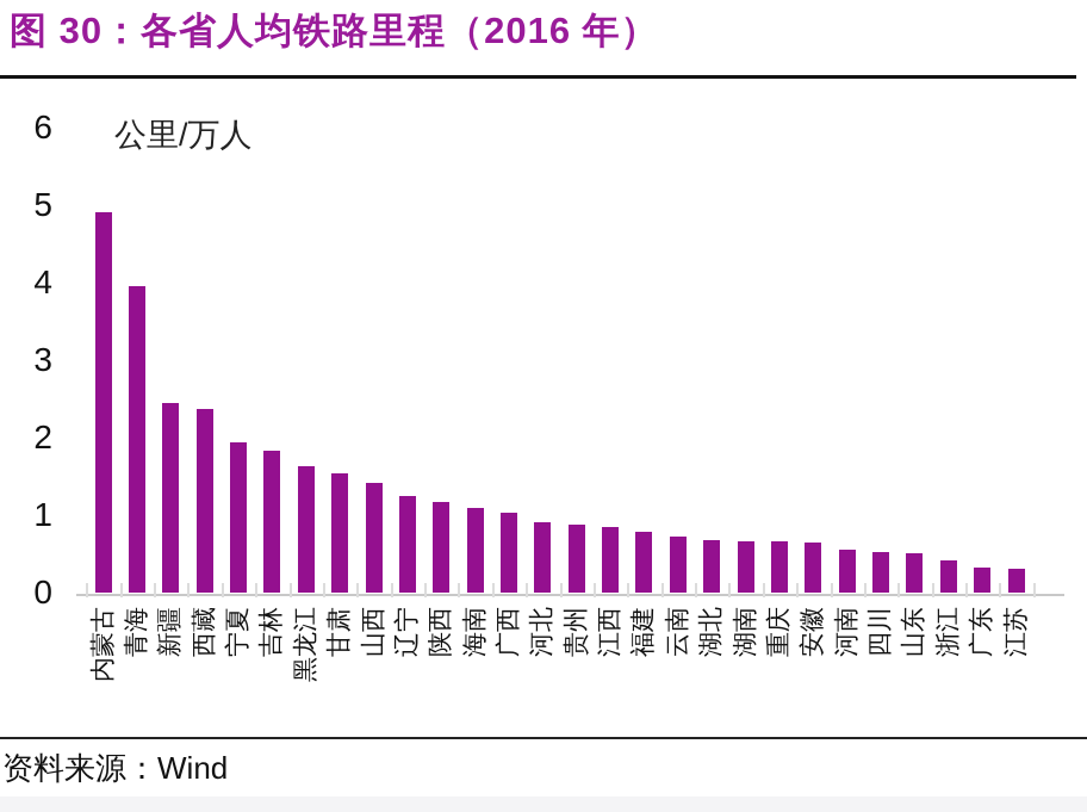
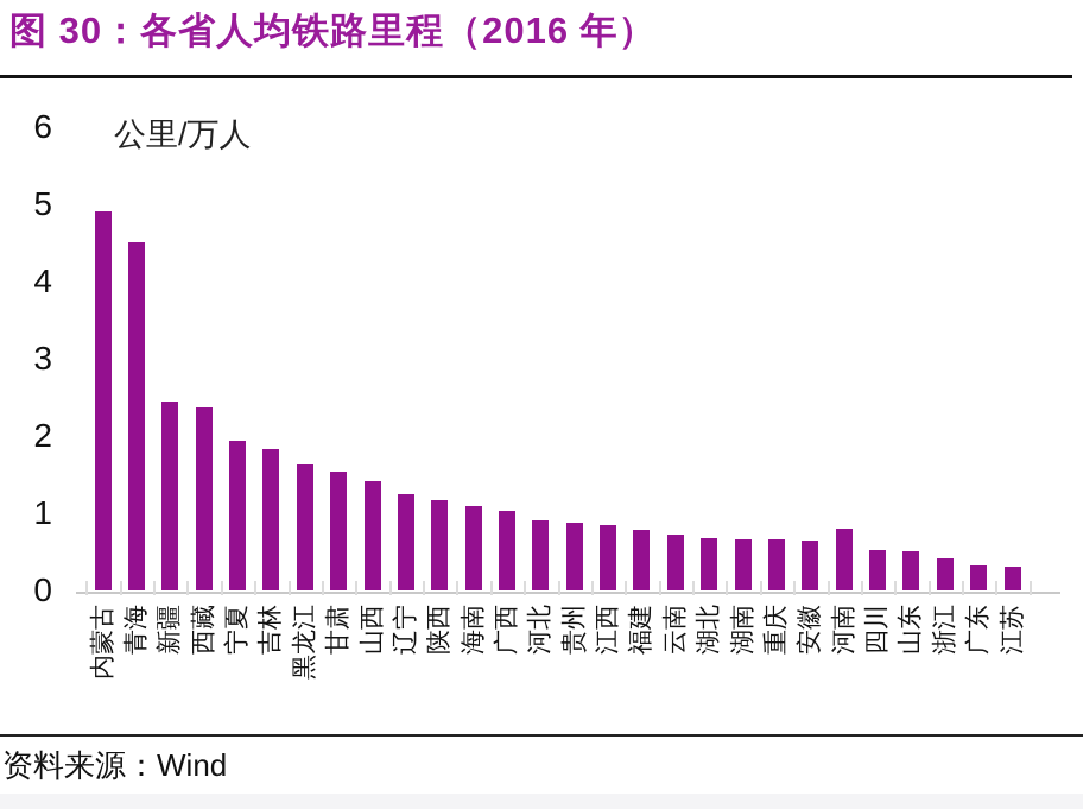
青海: 4.0 -> 4.5
河南: 0.6 -> 0.8
